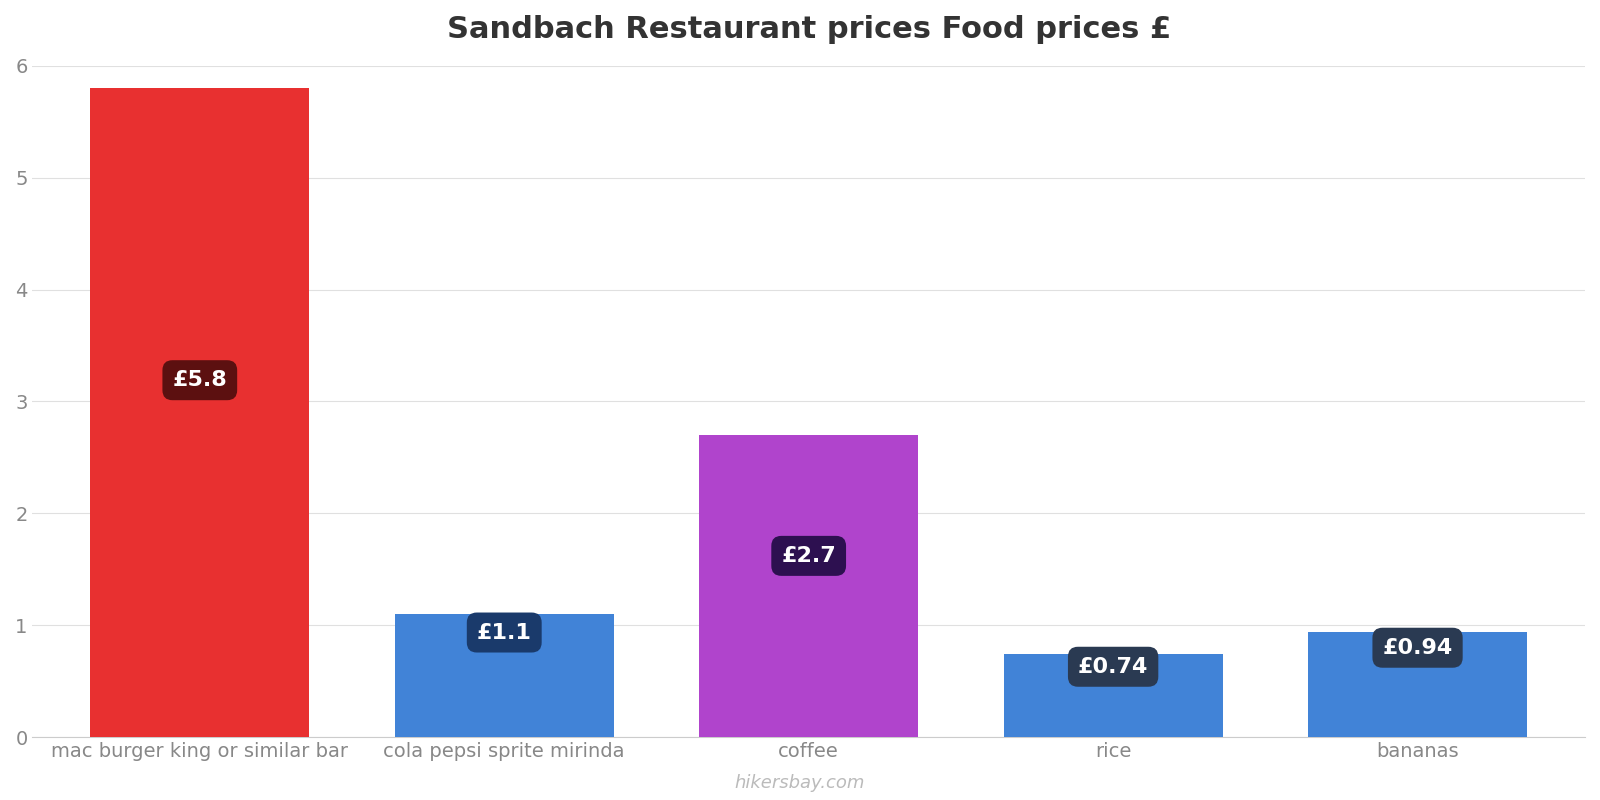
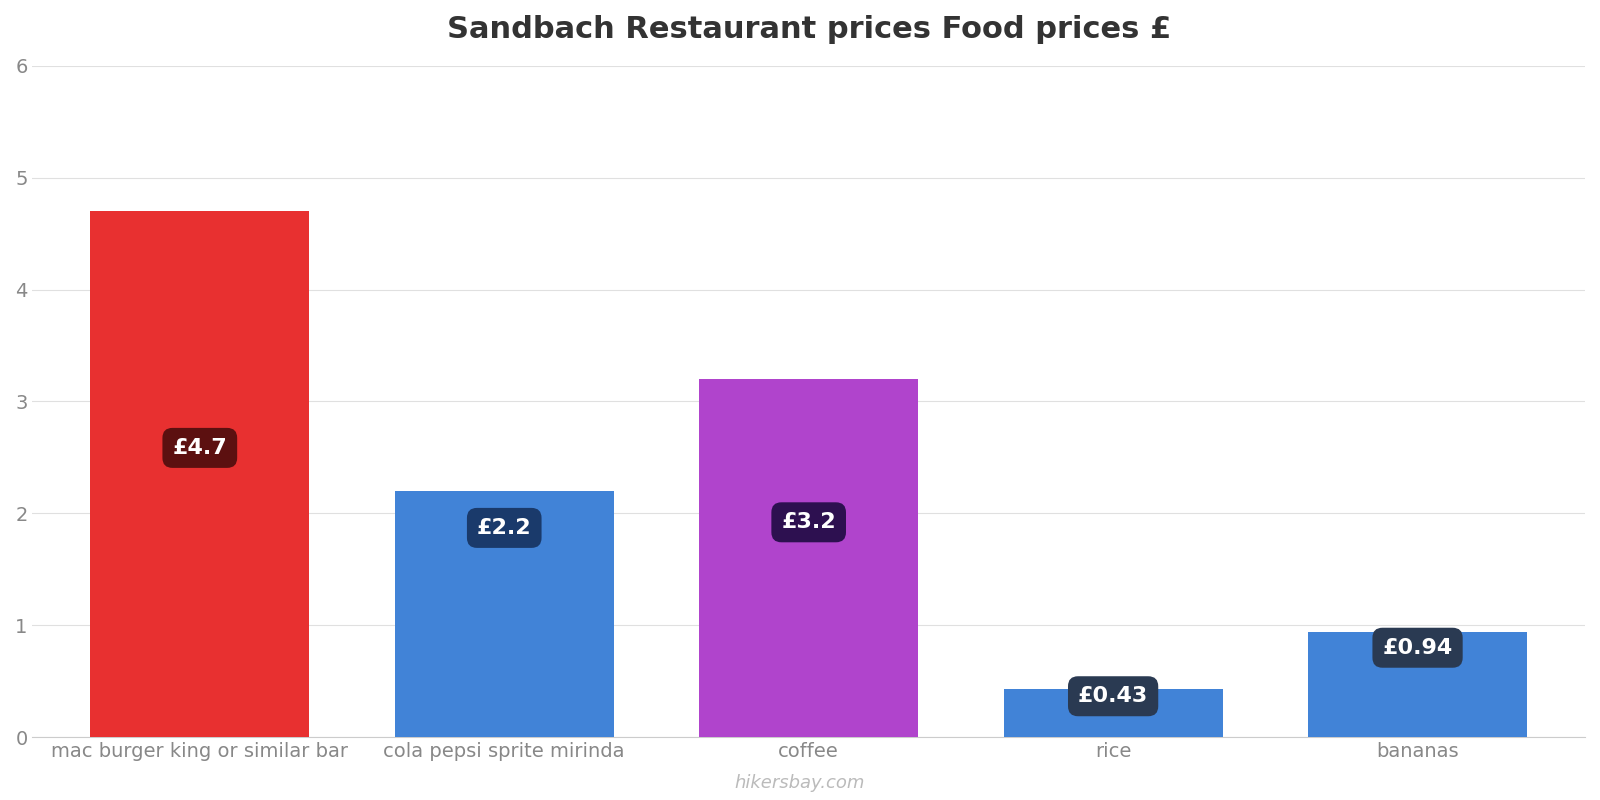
mac burger king or similar bar: £5.8 -> £4.7
cola pepsi sprite mirinda: £1.1 -> £2.2
coffee: £2.7 -> £3.2
rice: £0.74 -> £0.43
